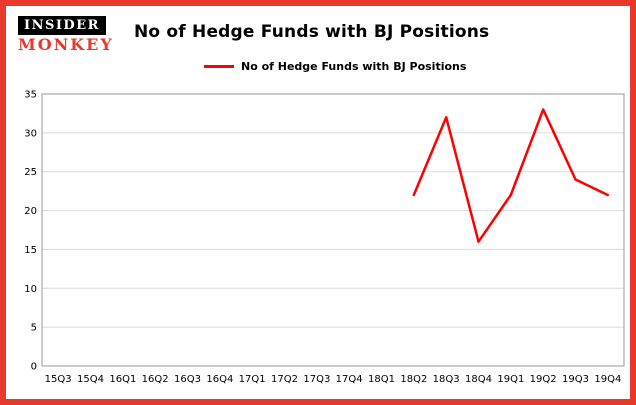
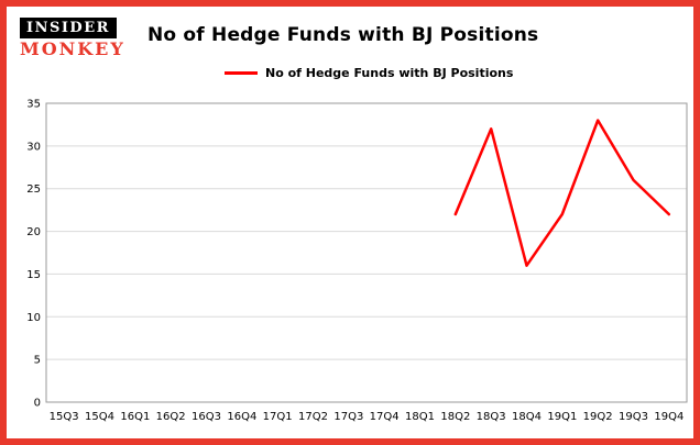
19Q3: 24 -> 26
